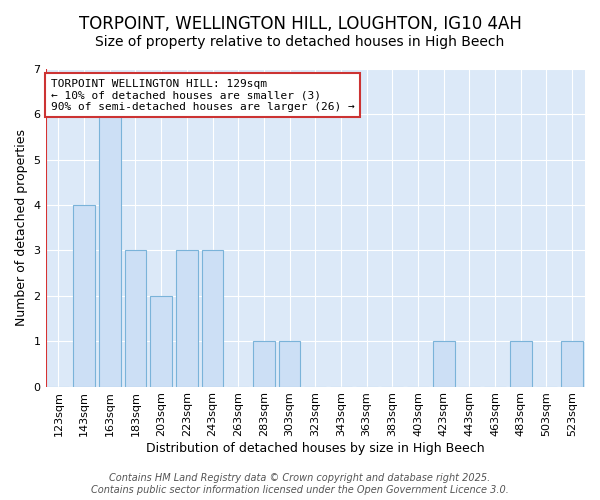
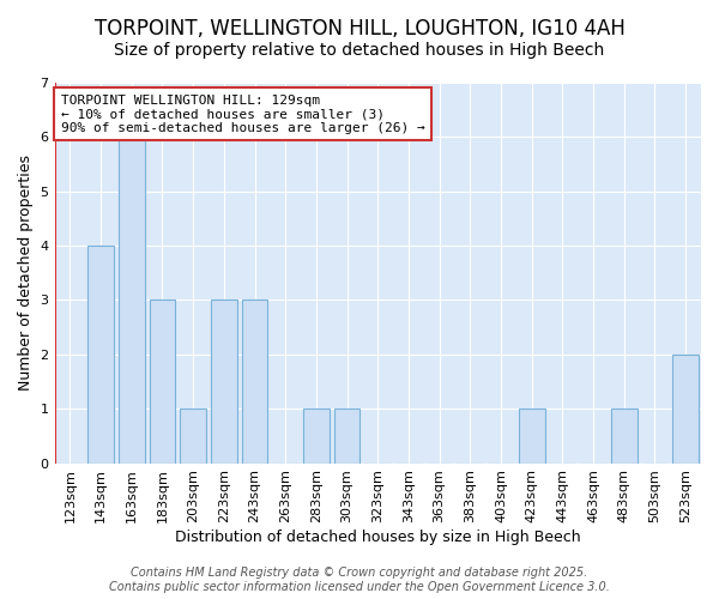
203sqm: 2 -> 1
523sqm: 1 -> 2
